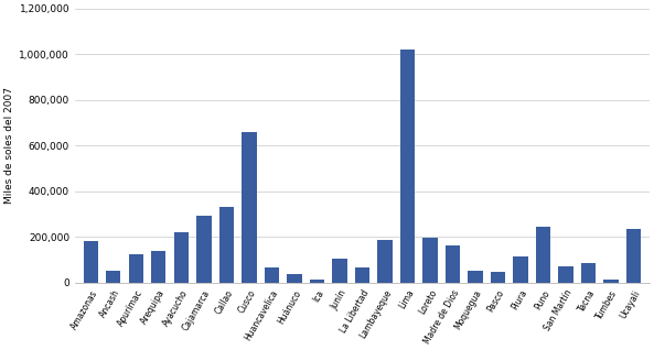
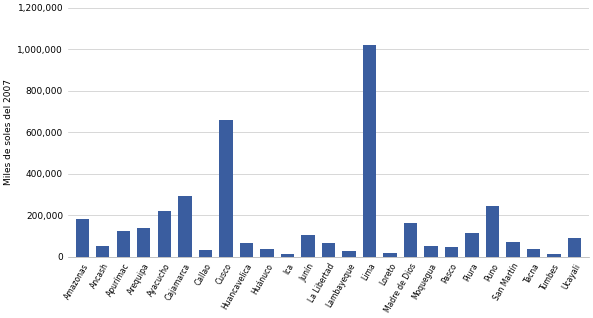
Callao: 330,000 -> 35,000
Lambayeque: 185,000 -> 30,000
Loreto: 195,000 -> 20,000
Tacna: 85,000 -> 40,000
Ucayali: 235,000 -> 90,000
